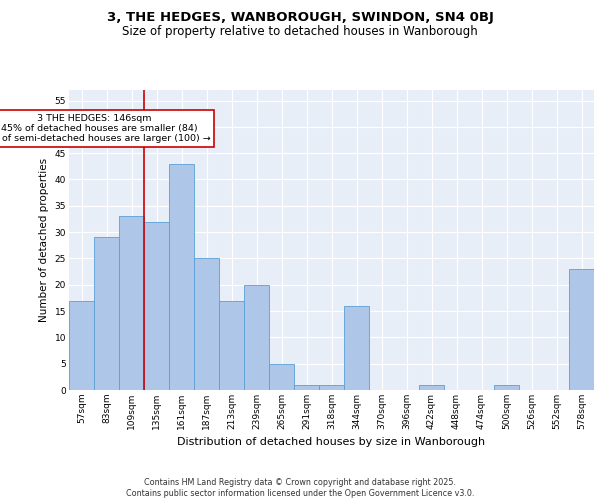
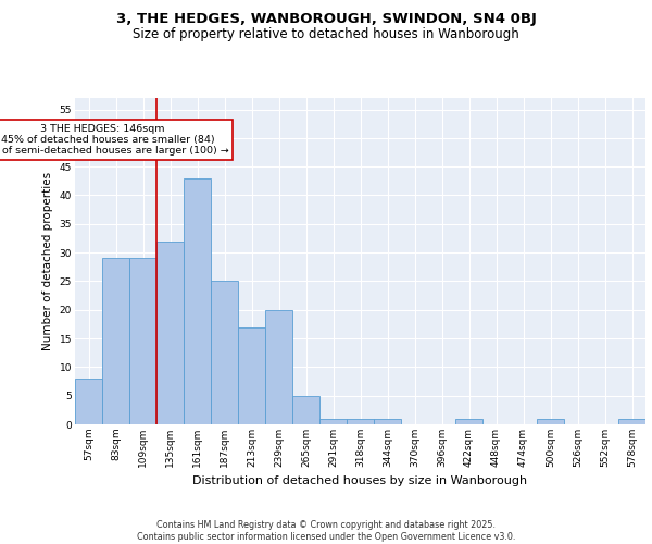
57sqm: 17 -> 8
109sqm: 33 -> 29
344sqm: 16 -> 1
578sqm: 23 -> 1
